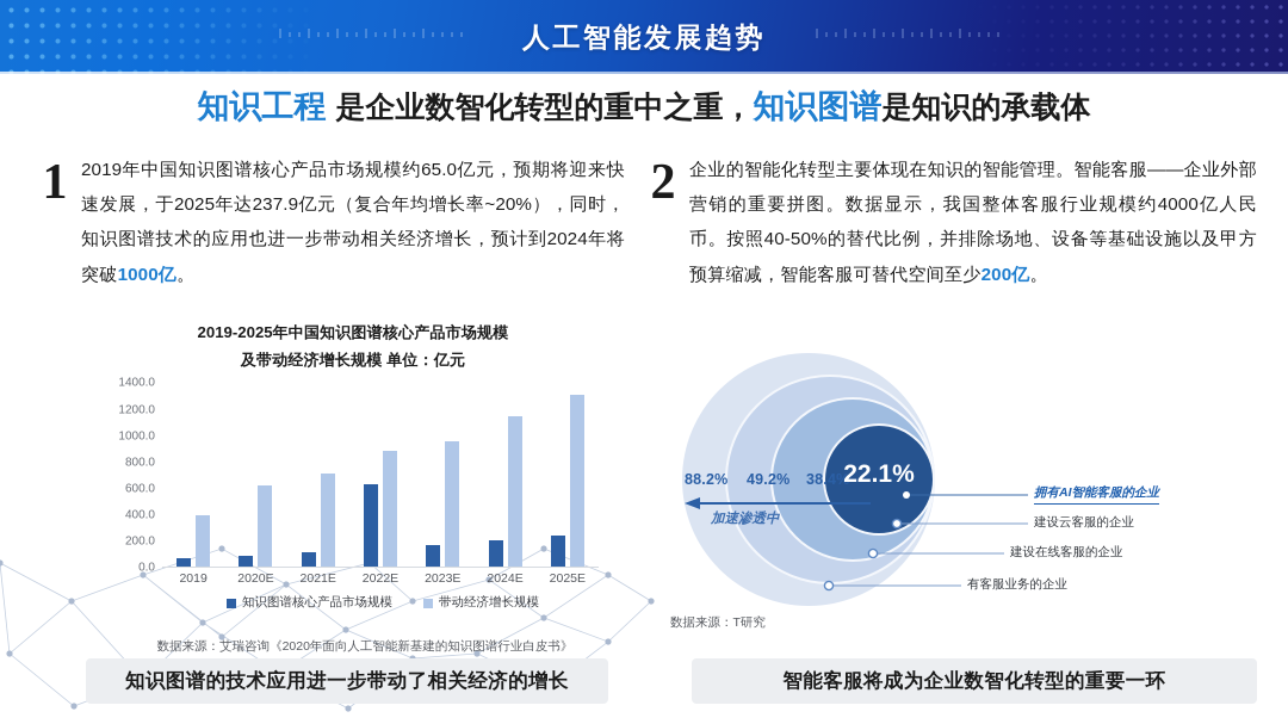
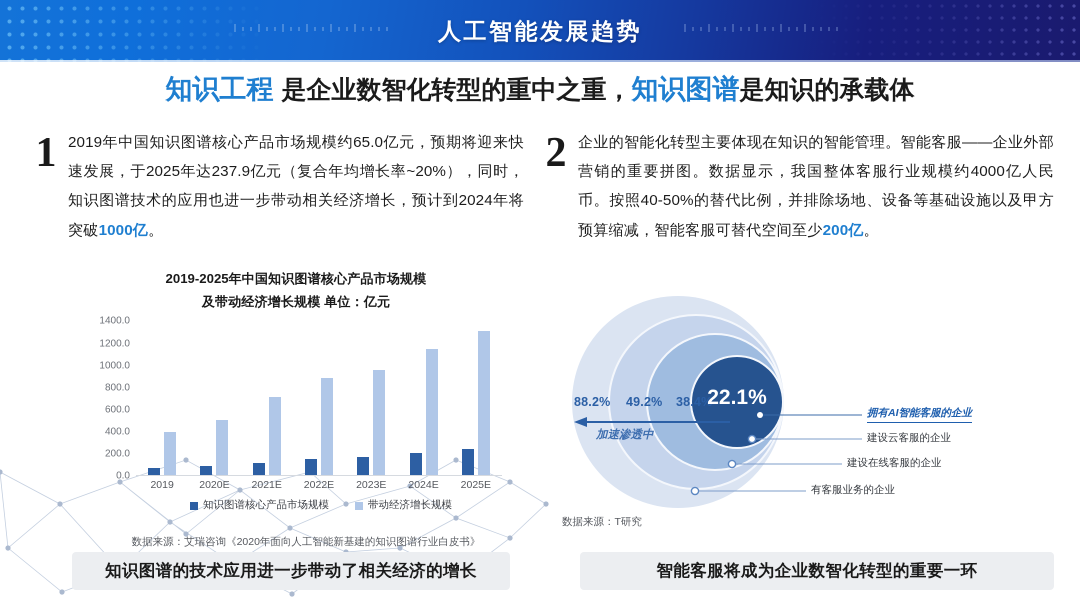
带动经济增长规模/2020E: 620 -> 500
知识图谱核心产品市场规模/2022E: 630 -> 150
